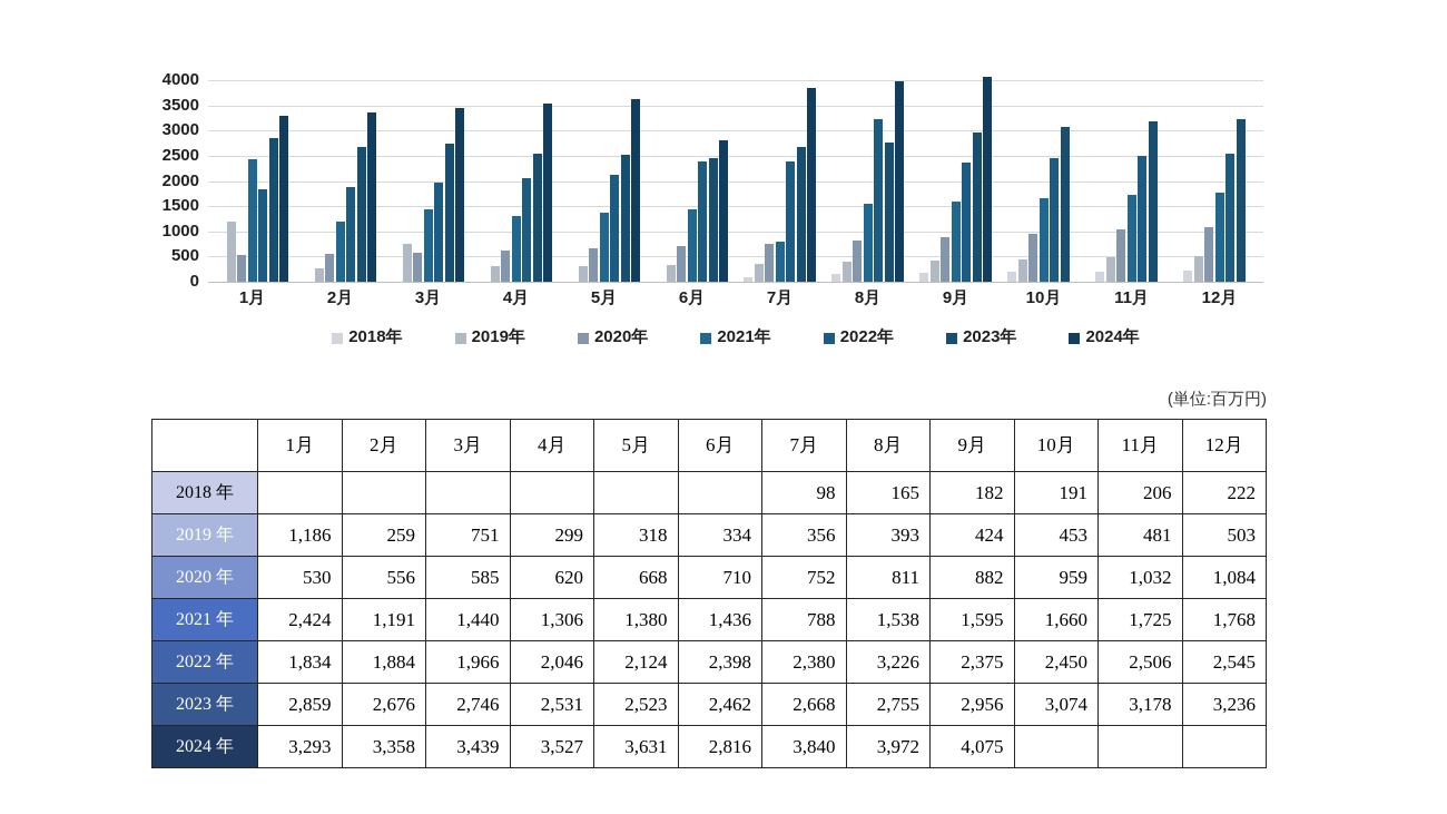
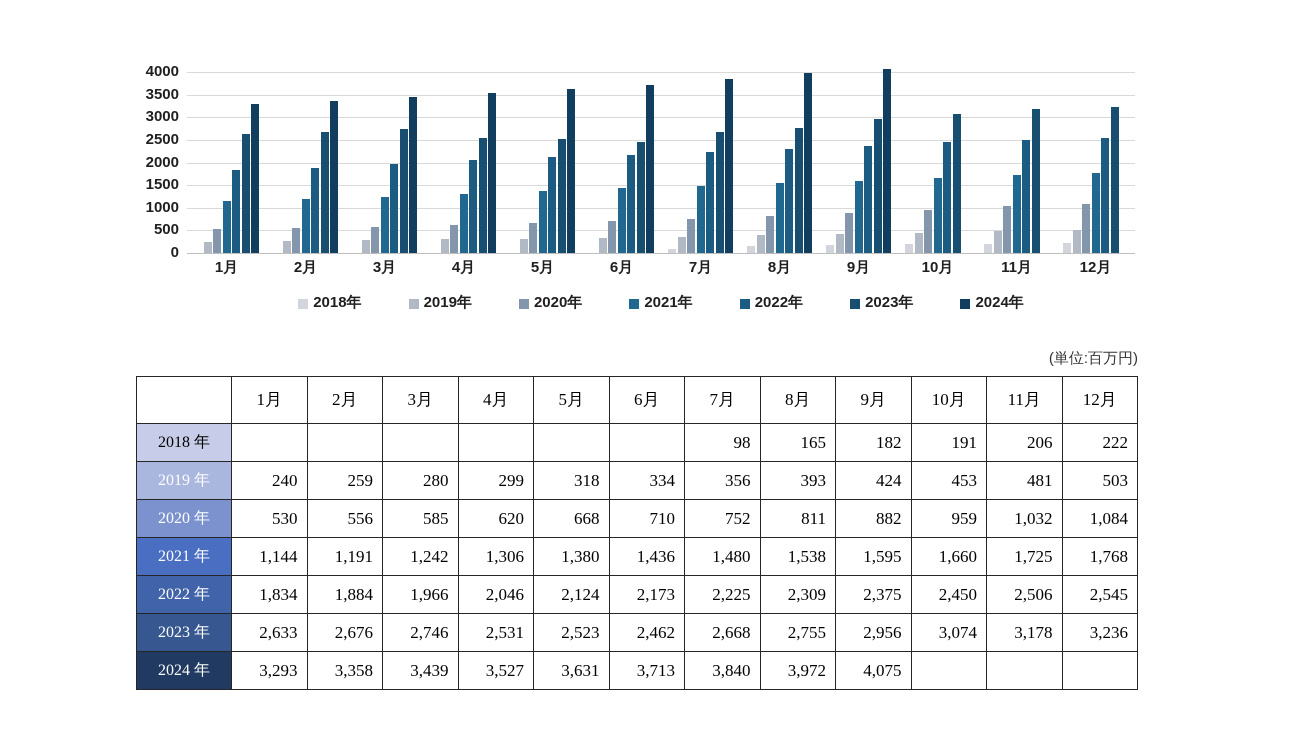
2019年/1月: 1,186 -> 240
2021年/1月: 2,424 -> 1,144
2023年/1月: 2,859 -> 2,633
2019年/3月: 751 -> 280
2021年/3月: 1,440 -> 1,242
2022年/6月: 2,398 -> 2,173
2024年/6月: 2,816 -> 3,713
2021年/7月: 788 -> 1,480
2022年/7月: 2,380 -> 2,225
2022年/8月: 3,226 -> 2,309
